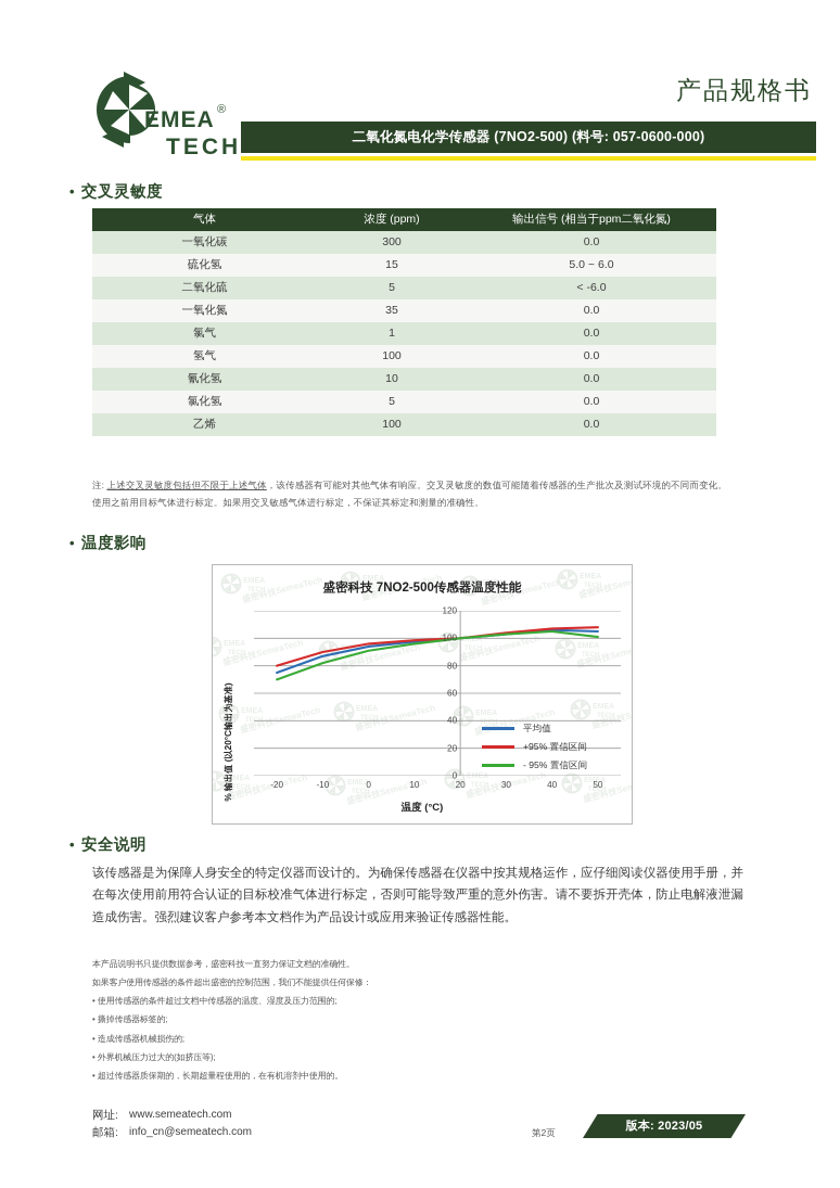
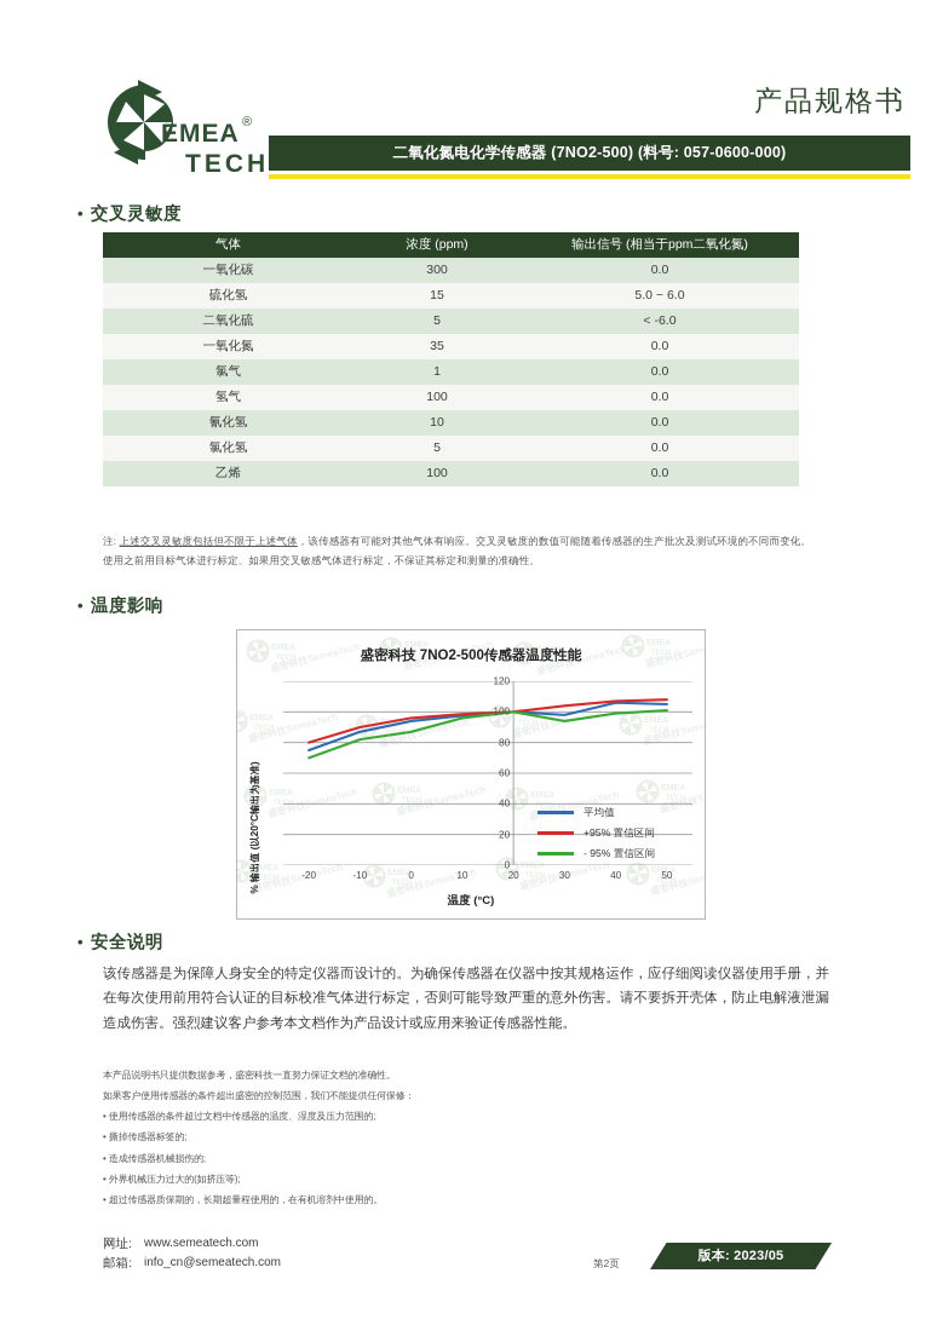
- 95% 置信区间/0: 91 -> 87
平均值/30: 103 -> 98
- 95% 置信区间/30: 103 -> 94
- 95% 置信区间/40: 105 -> 99
